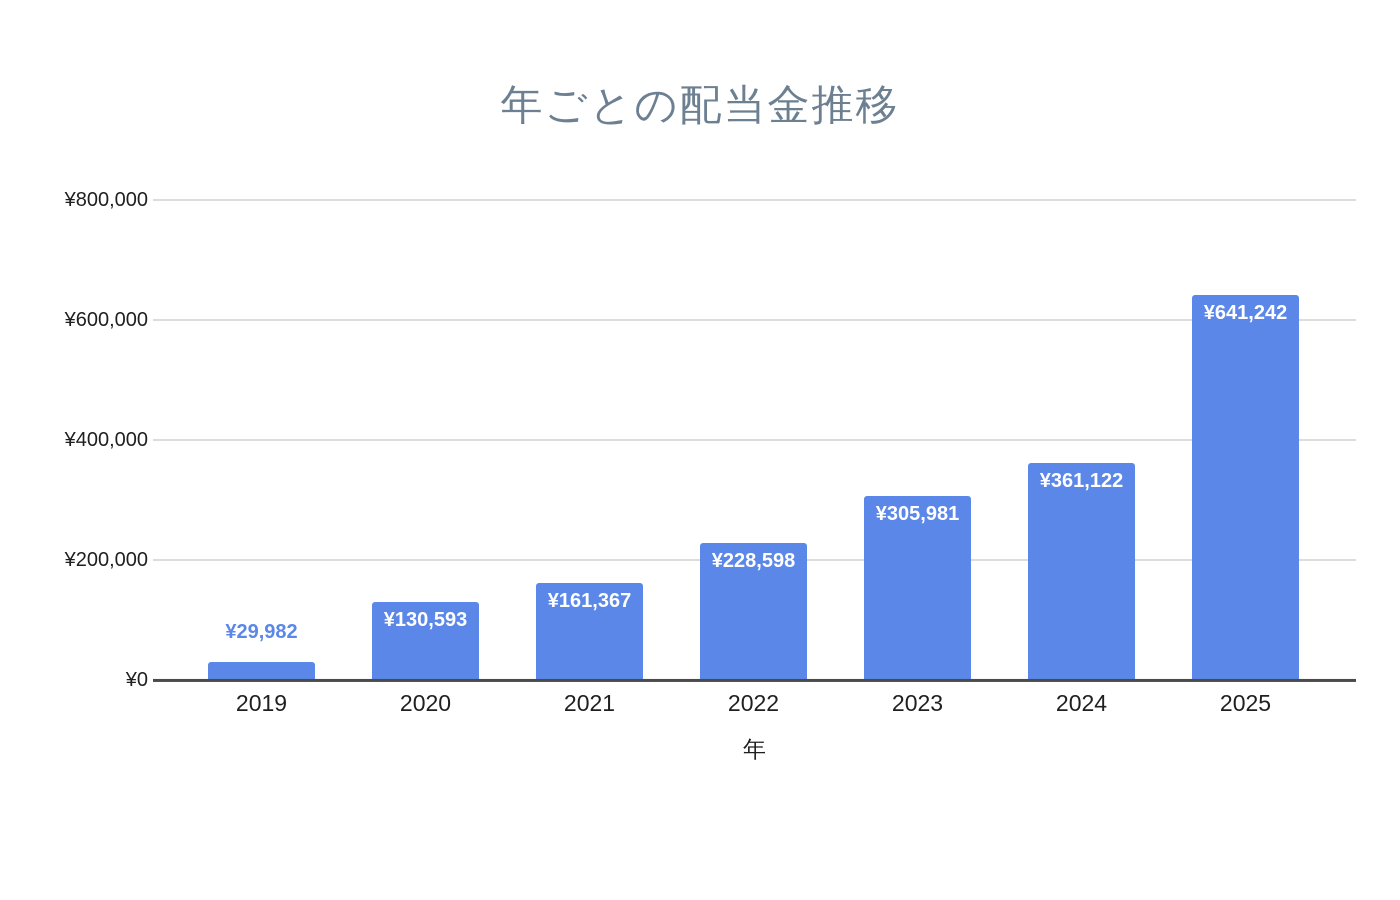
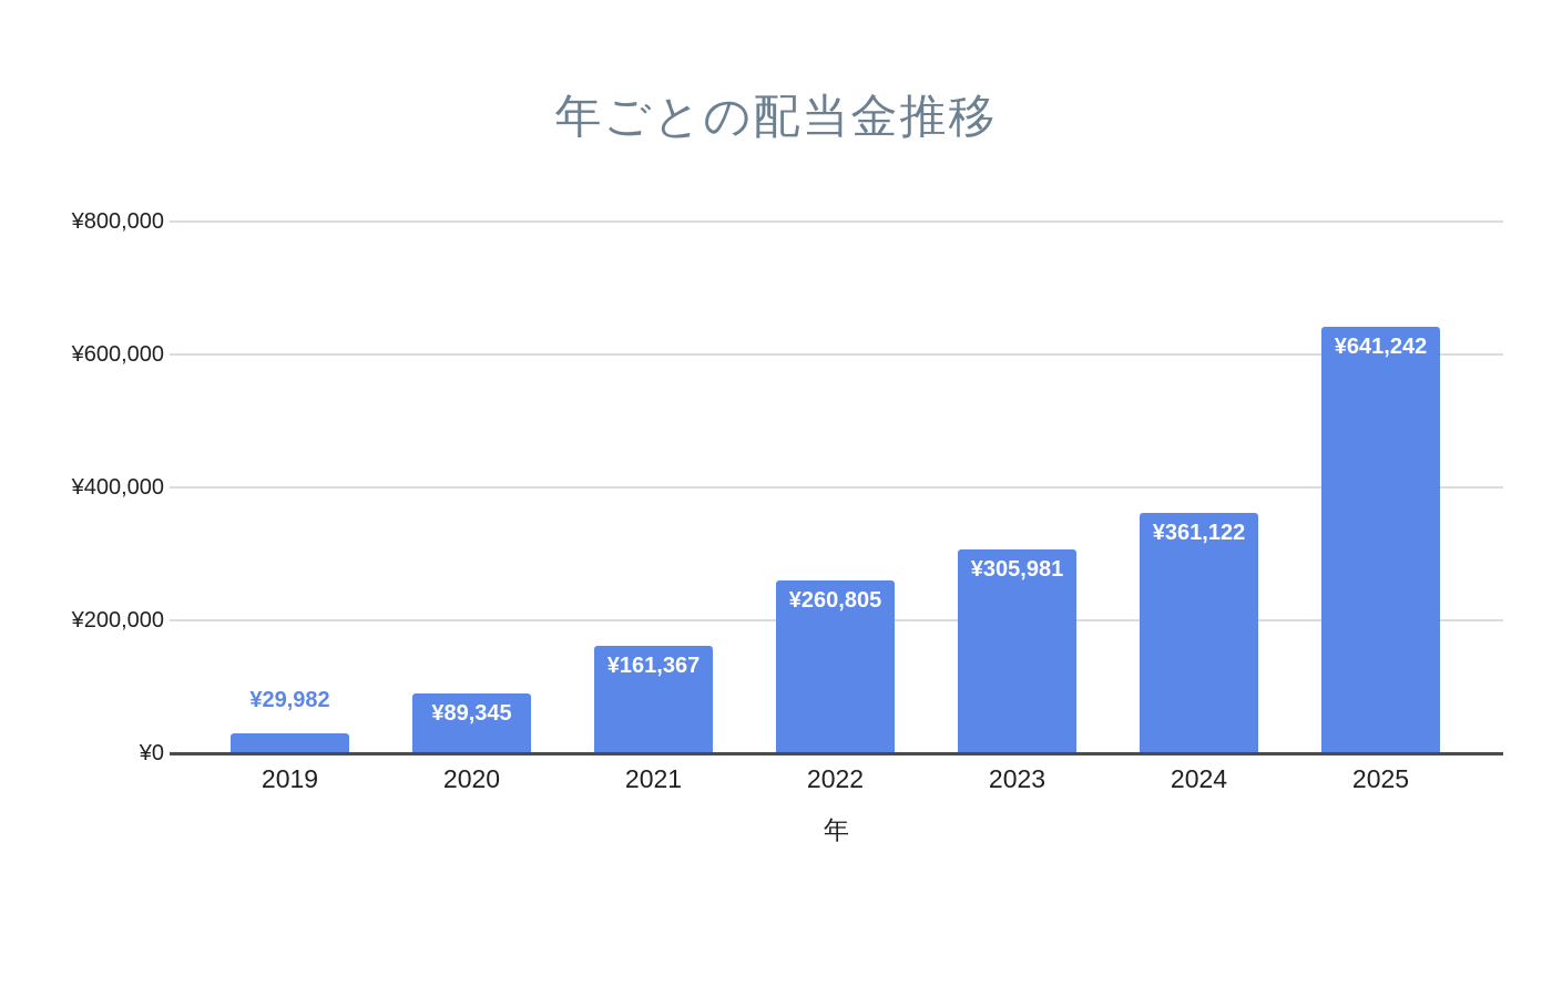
2020: ¥130,593 -> ¥89,345
2022: ¥228,598 -> ¥260,805
